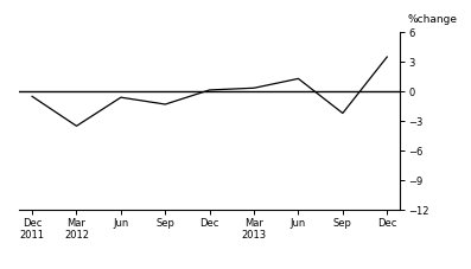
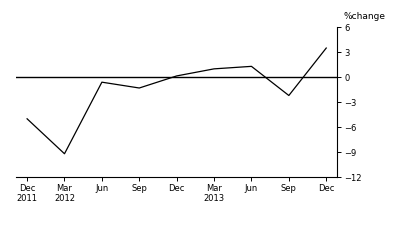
Dec 2011: -0.5 -> -5.0
Mar 2012: -3.5 -> -9.2
Mar 2013: 0.3 -> 1.0
